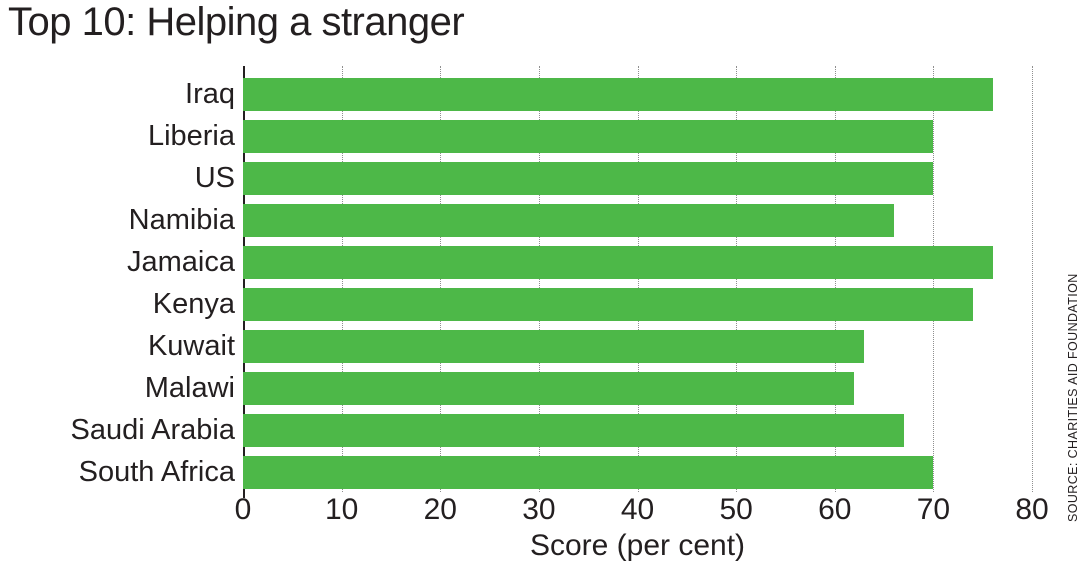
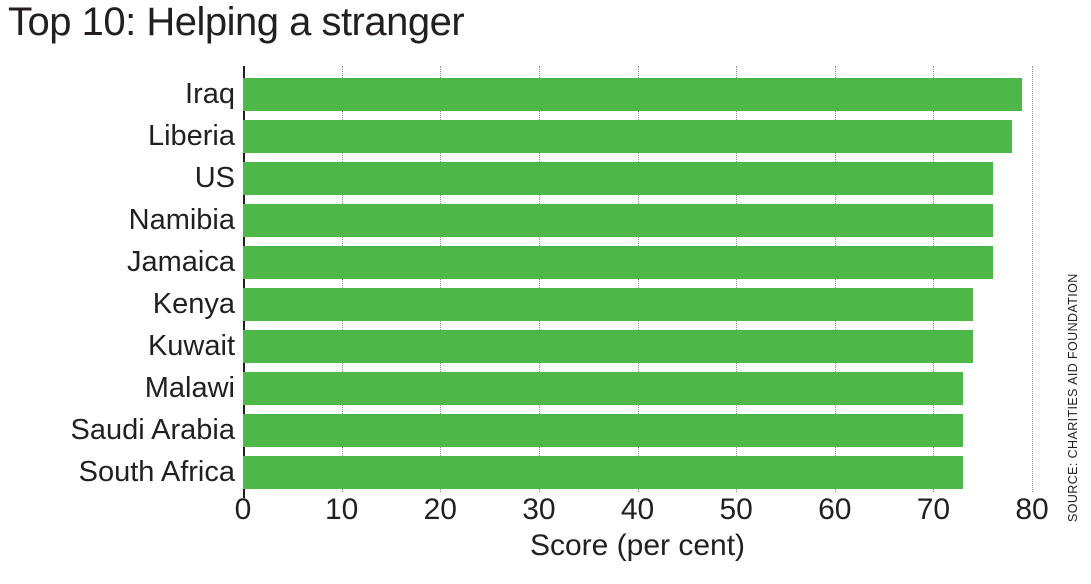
Iraq: 76 -> 79
Liberia: 70 -> 78
US: 70 -> 76
Namibia: 66 -> 76
Kuwait: 63 -> 74
Malawi: 62 -> 73
Saudi Arabia: 67 -> 73
South Africa: 70 -> 73
